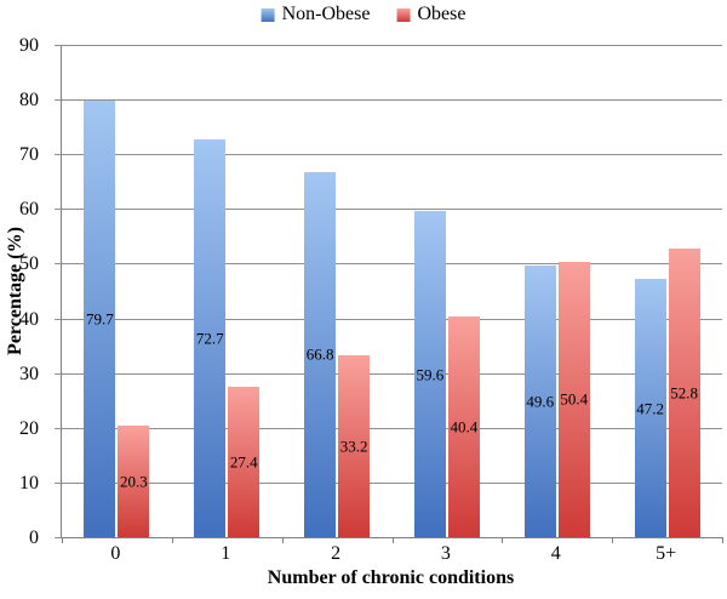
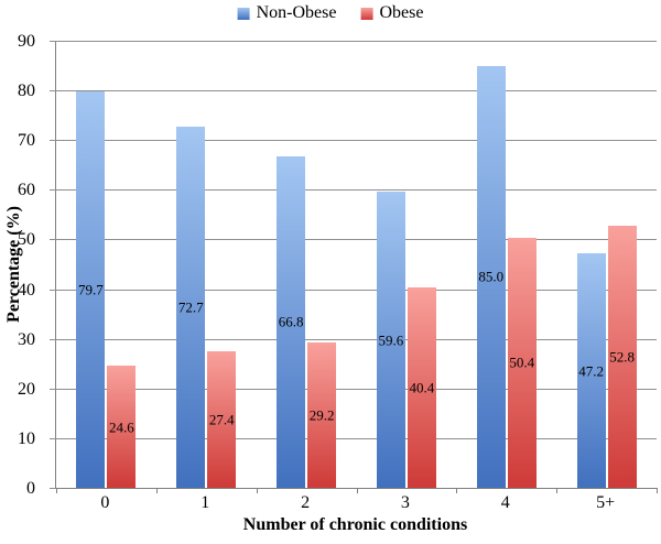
Obese/0: 20.3 -> 24.6
Obese/2: 33.2 -> 29.2
Non-Obese/4: 49.6 -> 85.0
